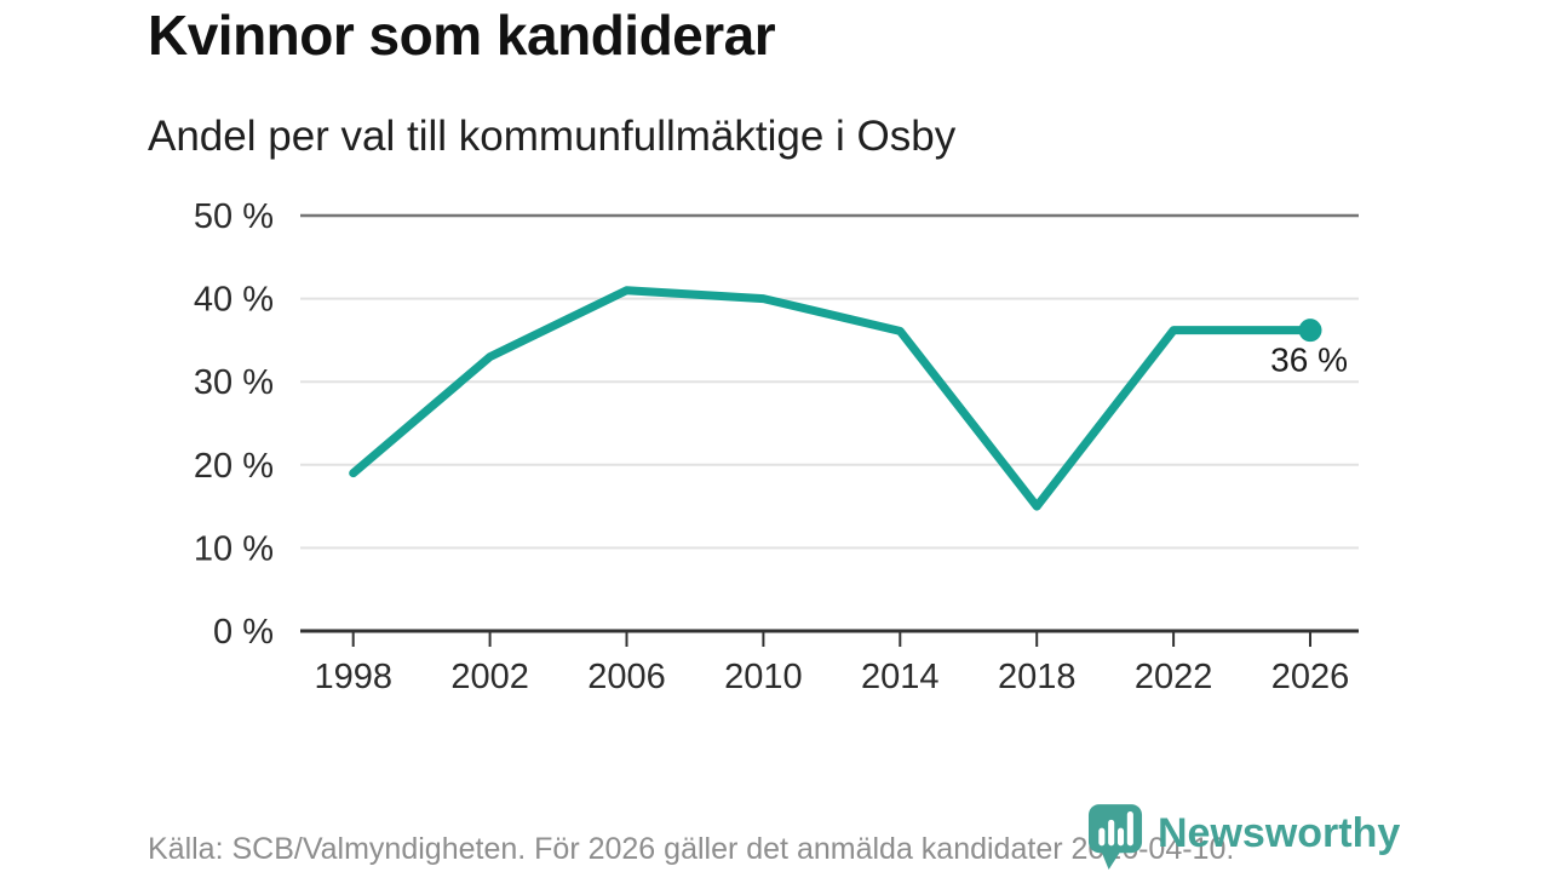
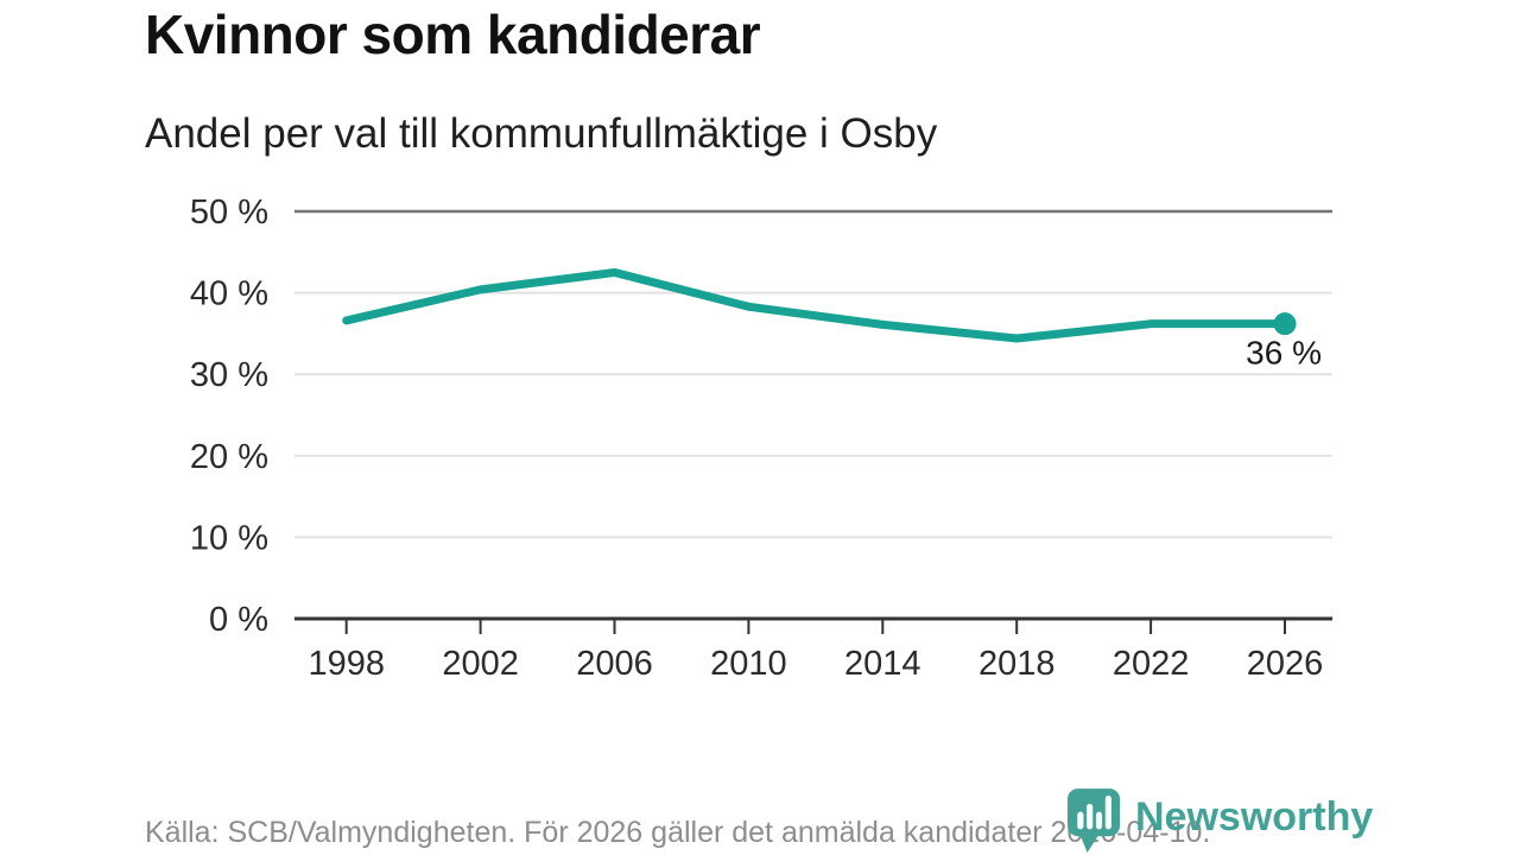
1998: 19% -> 37%
2002: 33% -> 40%
2006: 41% -> 42%
2010: 40% -> 38%
2018: 15% -> 34%
